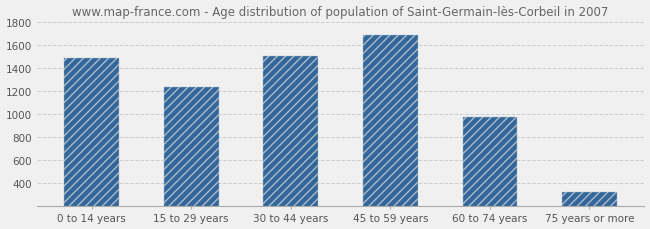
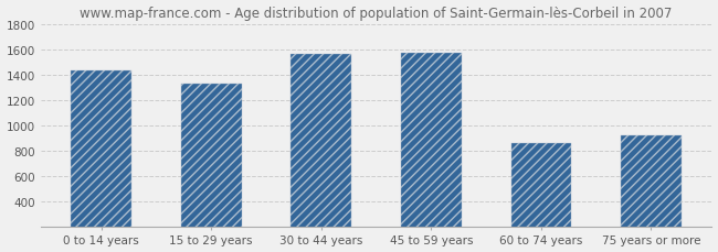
0 to 14 years: 1480 -> 1430
15 to 29 years: 1230 -> 1330
30 to 44 years: 1500 -> 1560
45 to 59 years: 1680 -> 1570
60 to 74 years: 970 -> 860
75 years or more: 320 -> 920
